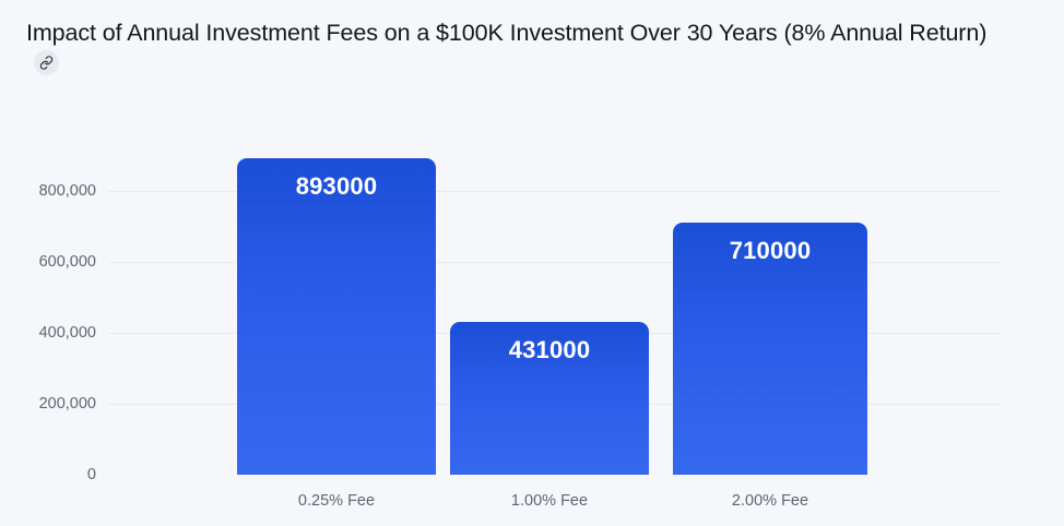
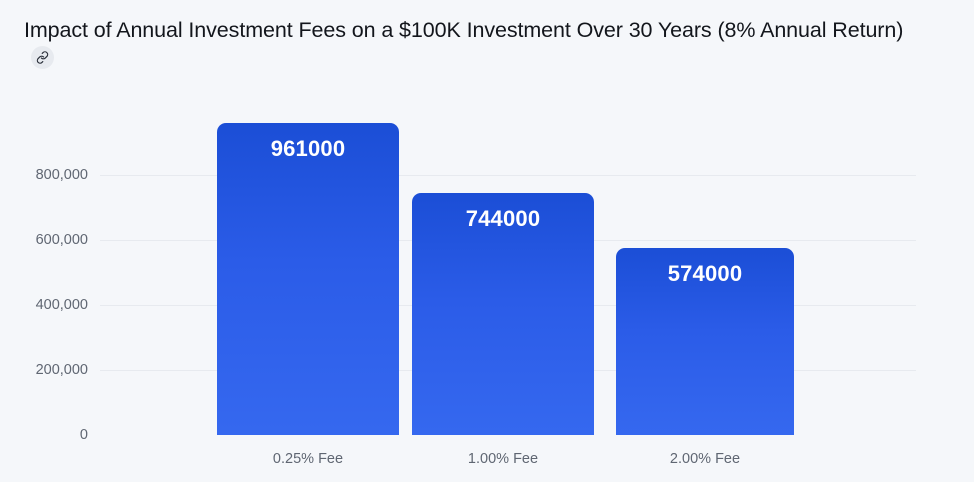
0.25% Fee: 893000 -> 961000
1.00% Fee: 431000 -> 744000
2.00% Fee: 710000 -> 574000
